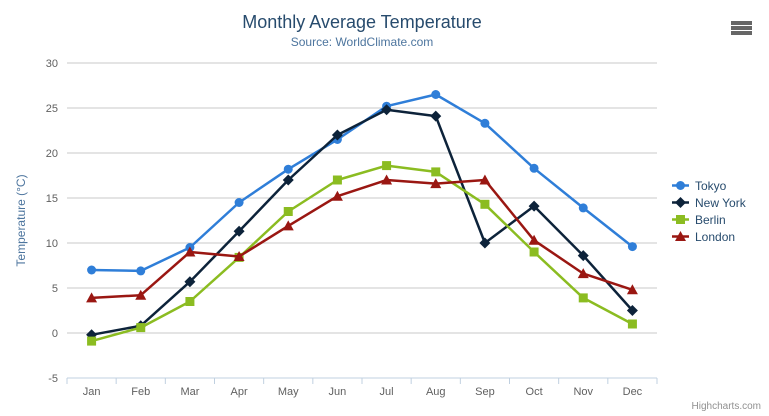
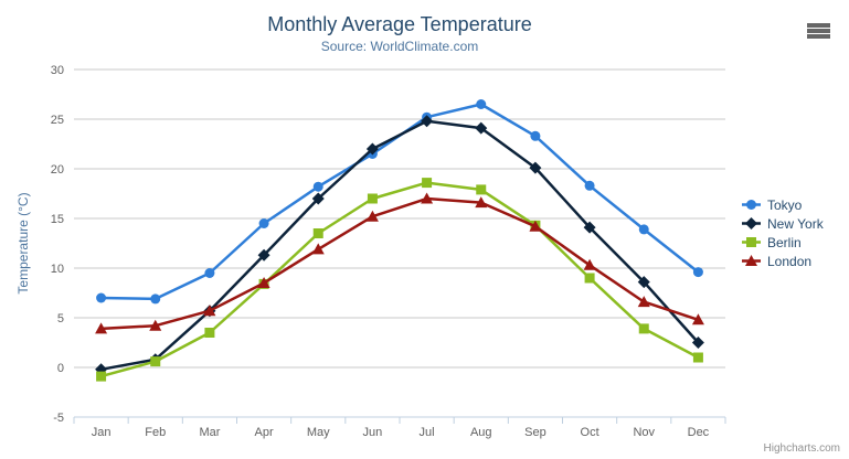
London/Mar: 9 -> 6
New York/Sep: 10 -> 20
London/Sep: 17 -> 14
